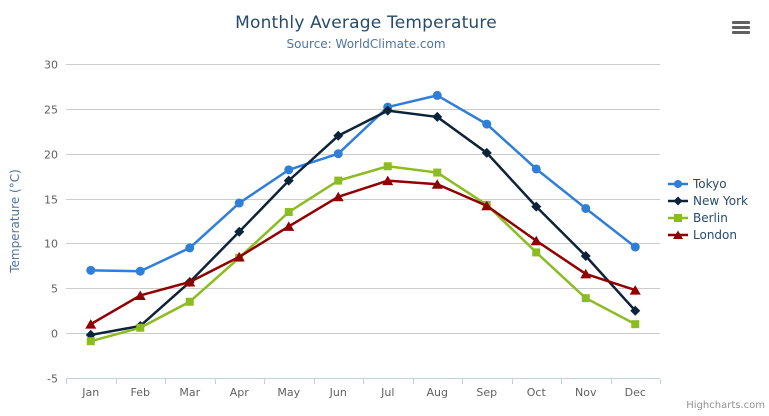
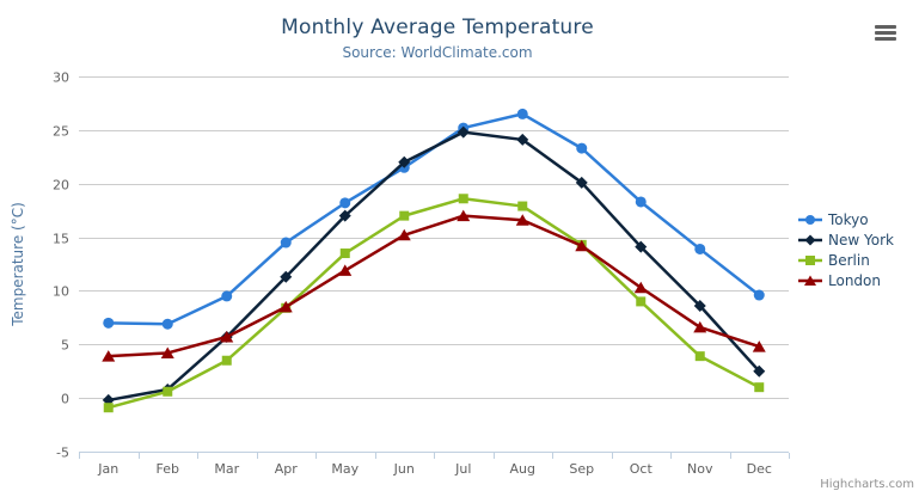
London/Jan: 1 -> 4
Tokyo/Jun: 20 -> 22
